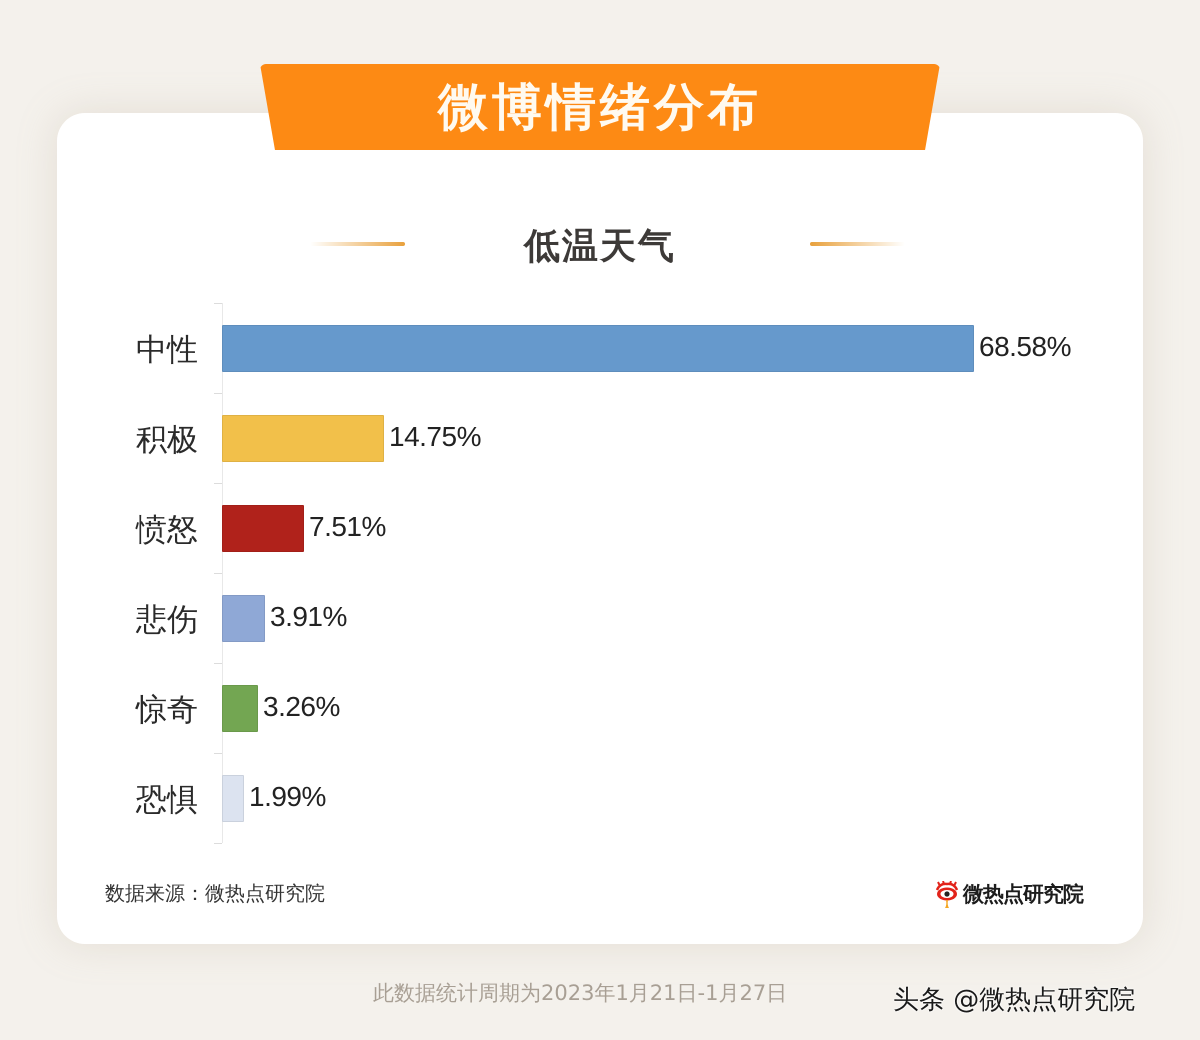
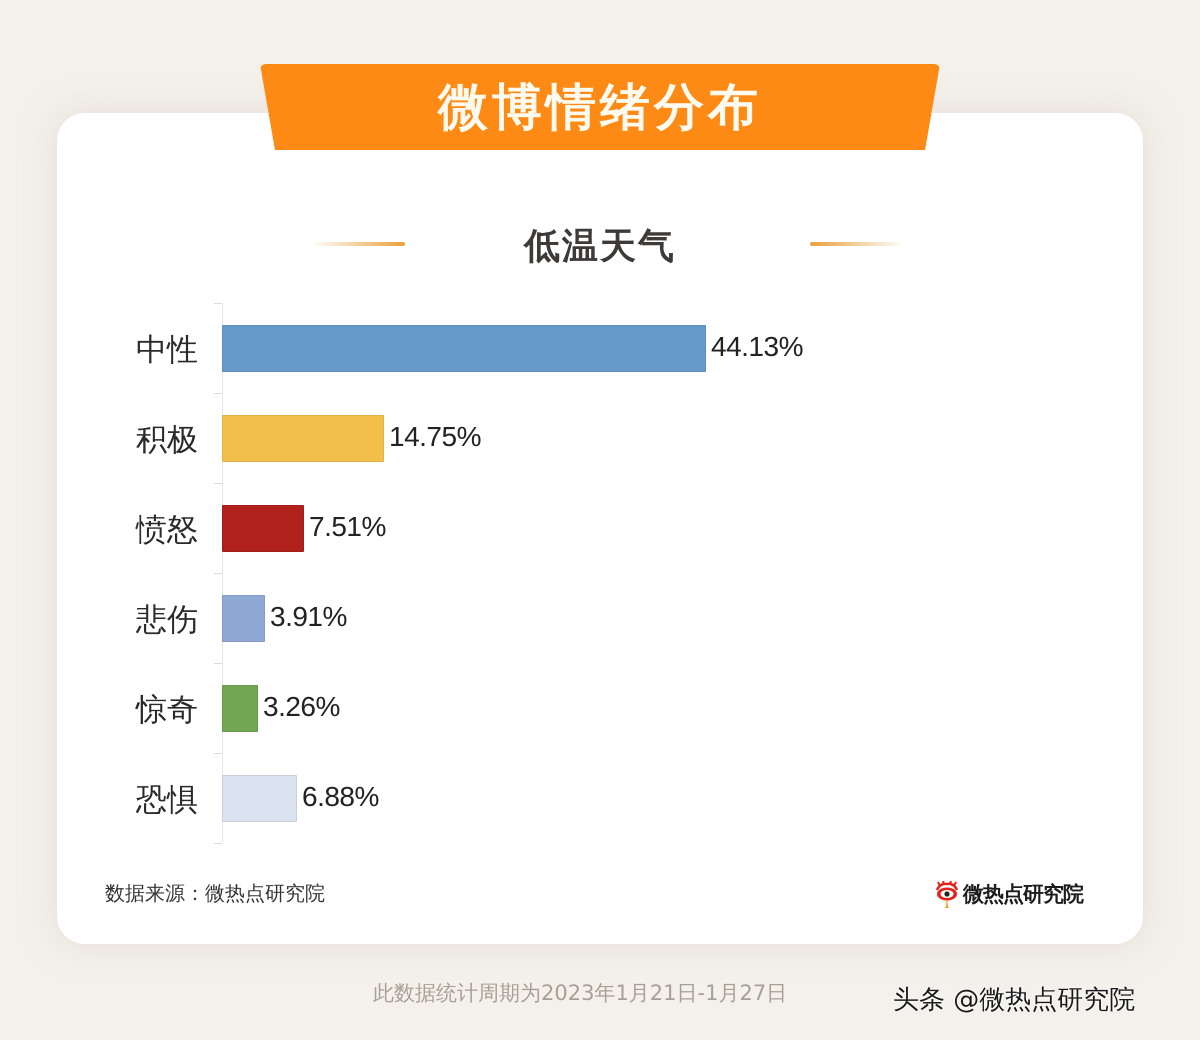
中性: 68.58% -> 44.13%
恐惧: 1.99% -> 6.88%
